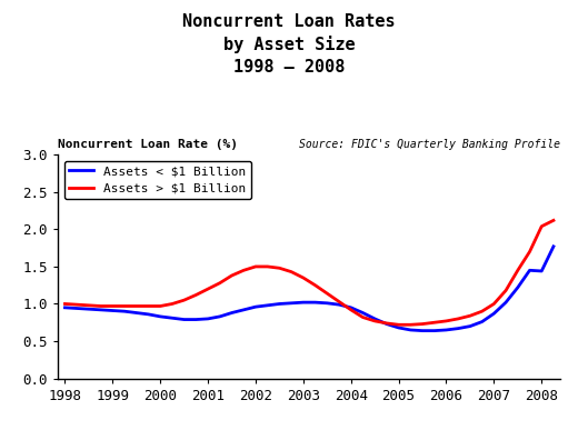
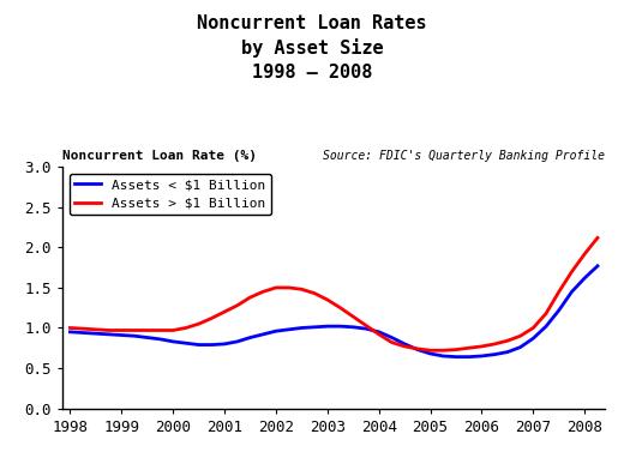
Assets < $1 Billion/2008: 1.44 -> 1.62
Assets > $1 Billion/2008: 2.04 -> 1.92
